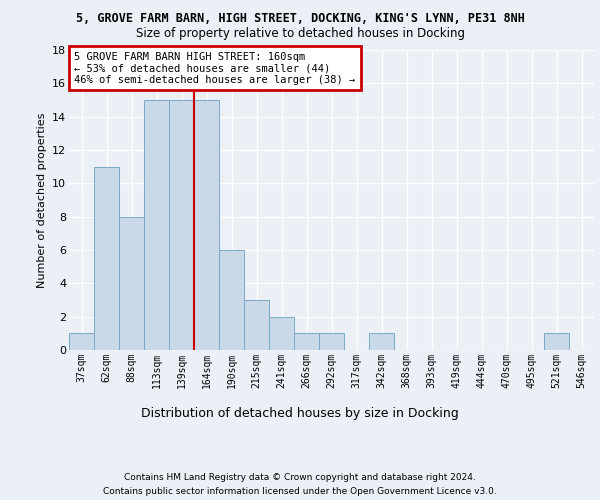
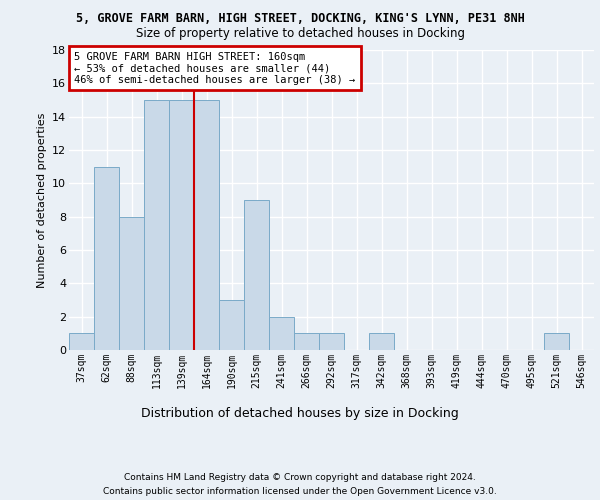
190sqm: 6 -> 3
215sqm: 3 -> 9
